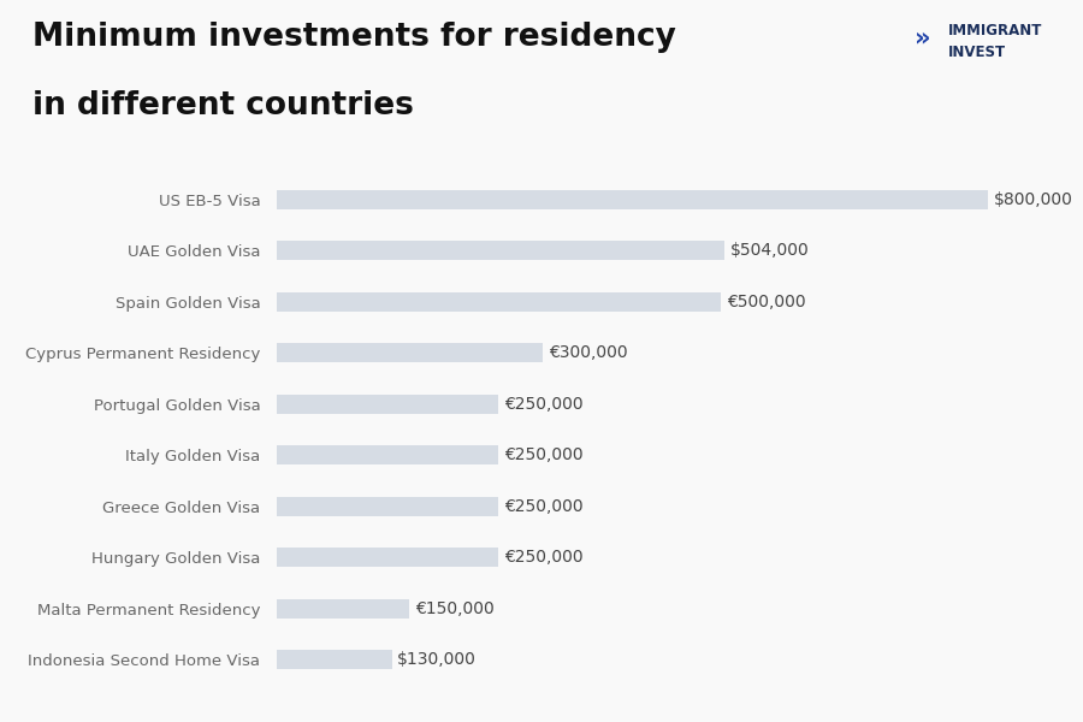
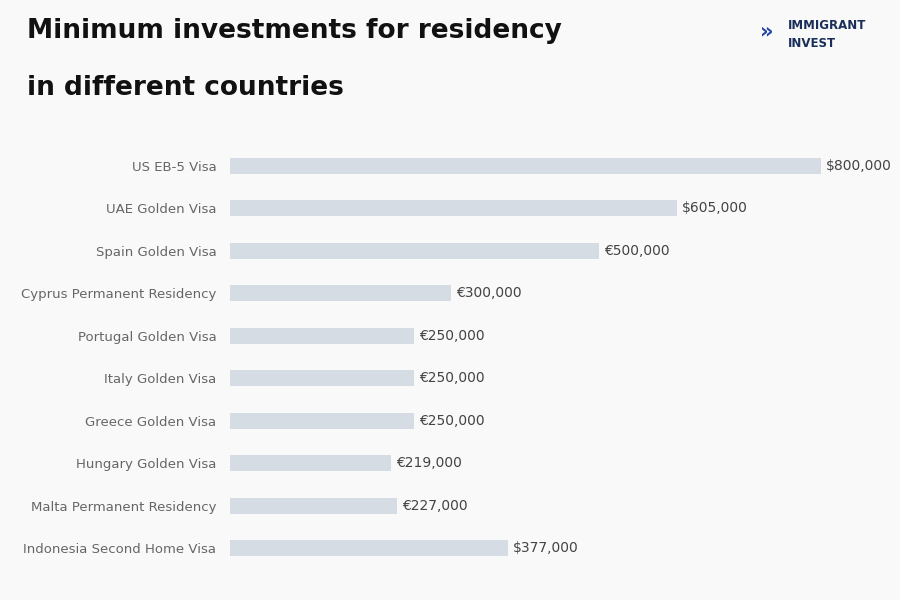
UAE Golden Visa: $504,000 -> $605,000
Hungary Golden Visa: €250,000 -> €219,000
Malta Permanent Residency: €150,000 -> €227,000
Indonesia Second Home Visa: $130,000 -> $377,000
